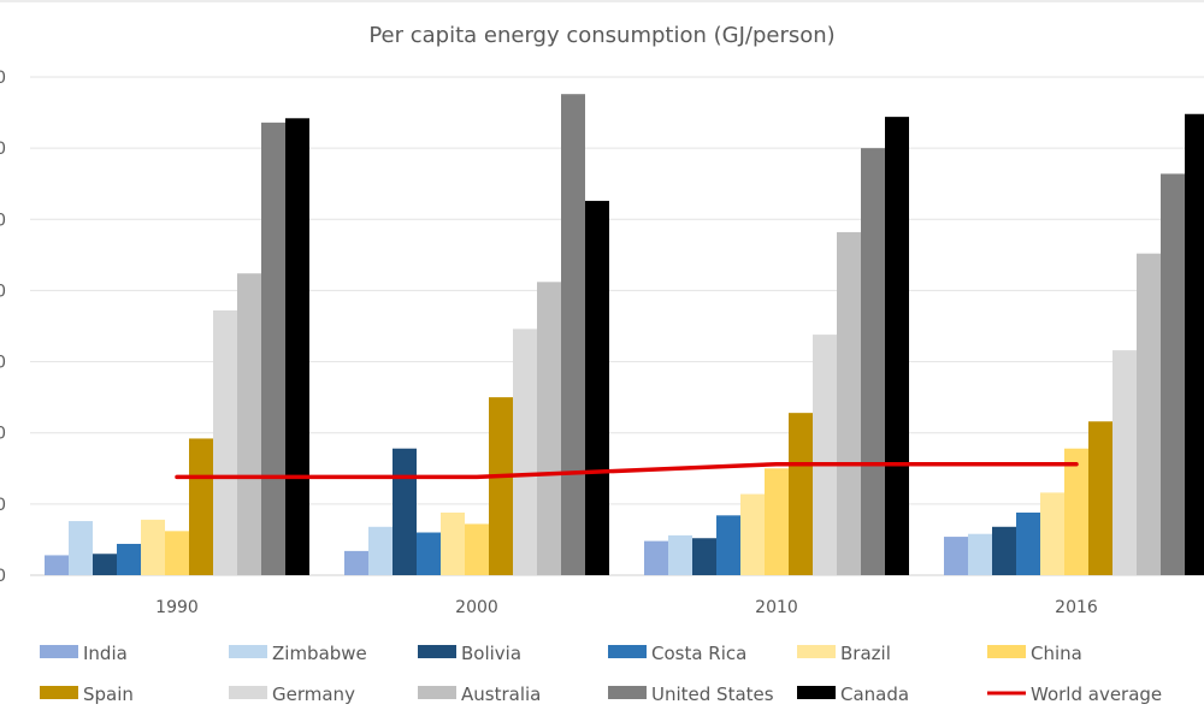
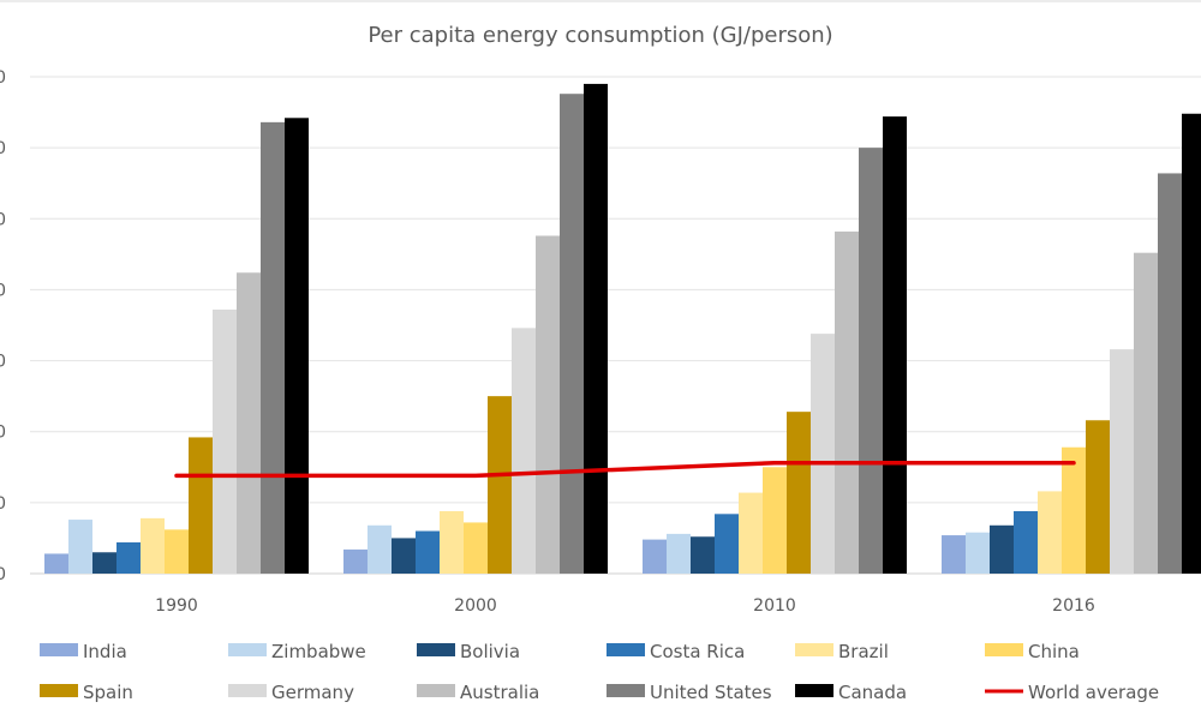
Bolivia/2000: 89 -> 25
Australia/2000: 206 -> 238
Canada/2000: 263 -> 345
